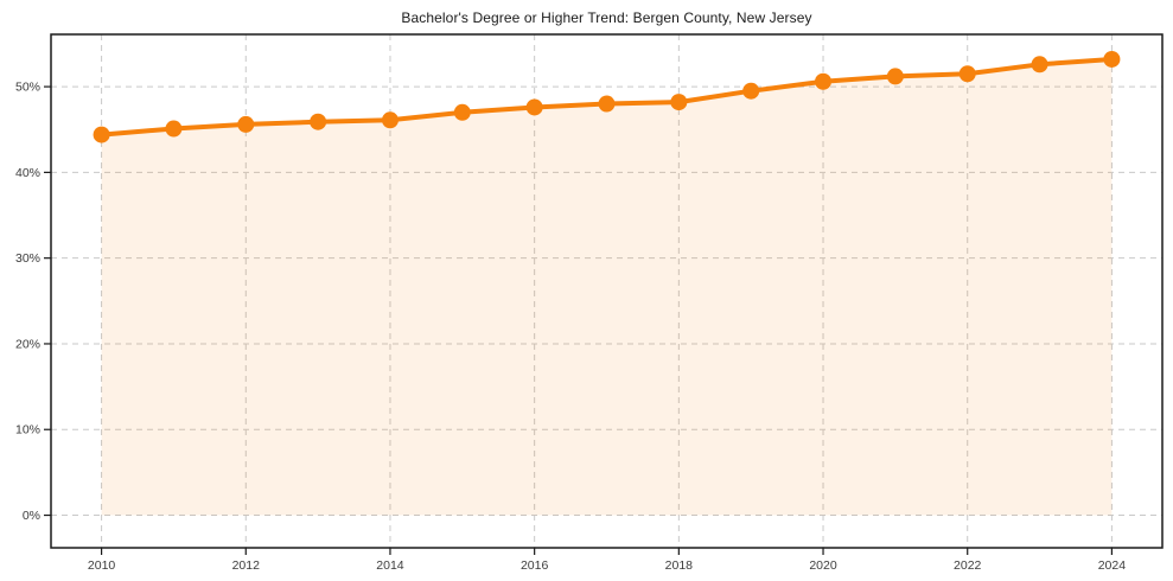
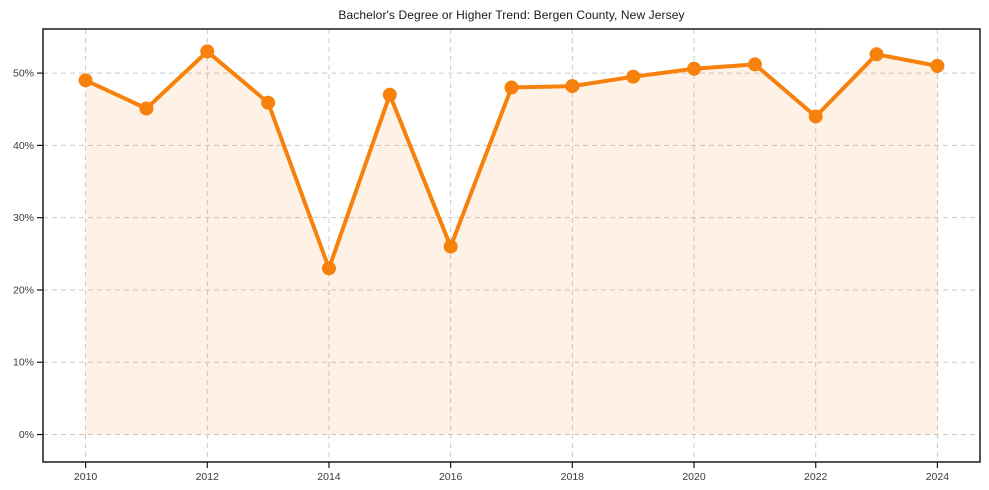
2010: 44% -> 49%
2012: 46% -> 53%
2014: 46% -> 23%
2016: 48% -> 26%
2022: 52% -> 44%
2024: 53% -> 51%
